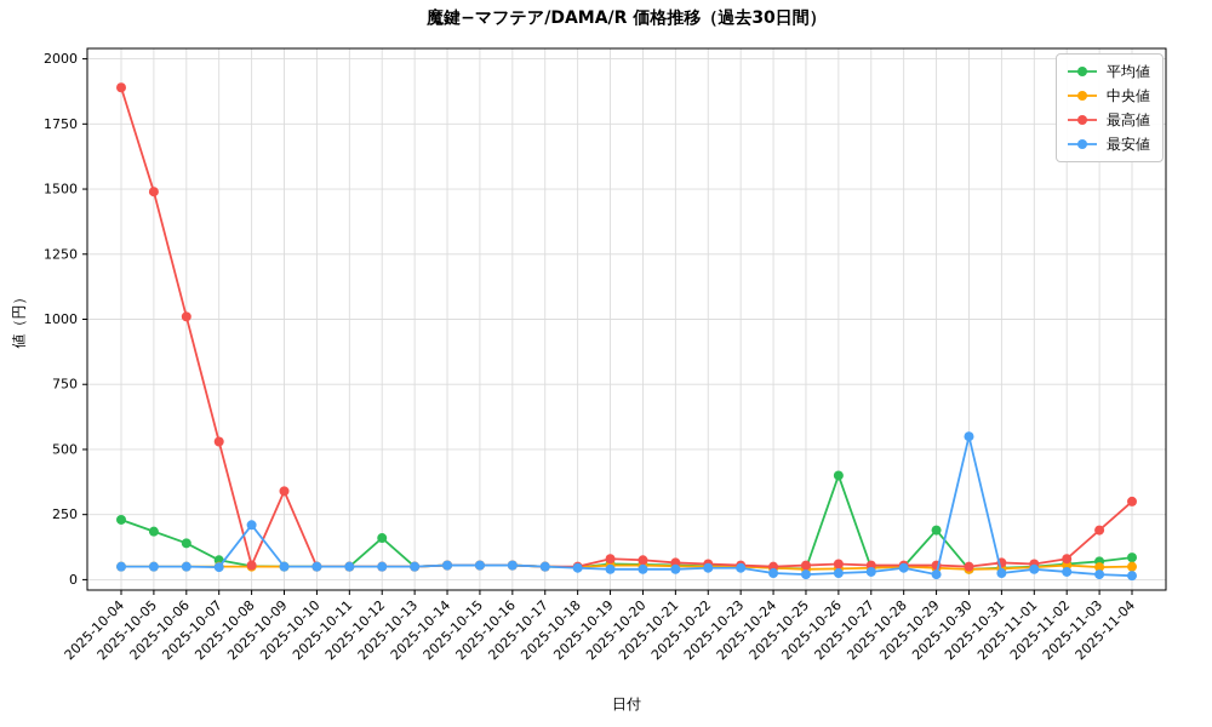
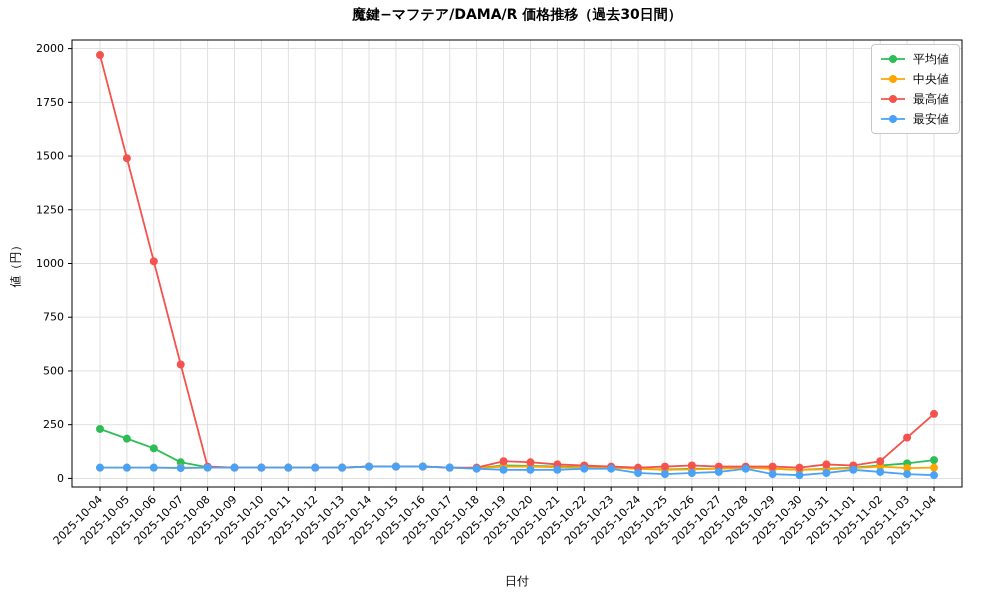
最高値/2025-10-04: 1890 -> 1970
最安値/2025-10-08: 210 -> 50
最高値/2025-10-09: 340 -> 50
平均値/2025-10-12: 160 -> 50
平均値/2025-10-26: 400 -> 40
平均値/2025-10-29: 190 -> 40
最安値/2025-10-30: 550 -> 20
